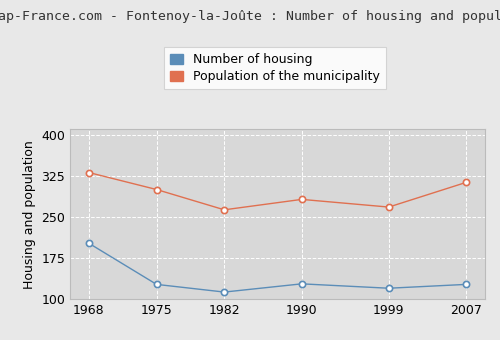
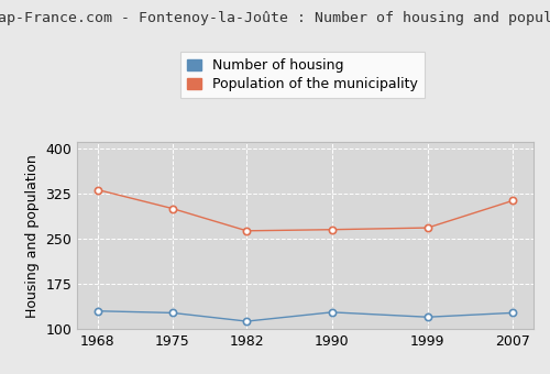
Number of housing/1968: 202 -> 130
Population of the municipality/1990: 282 -> 265
